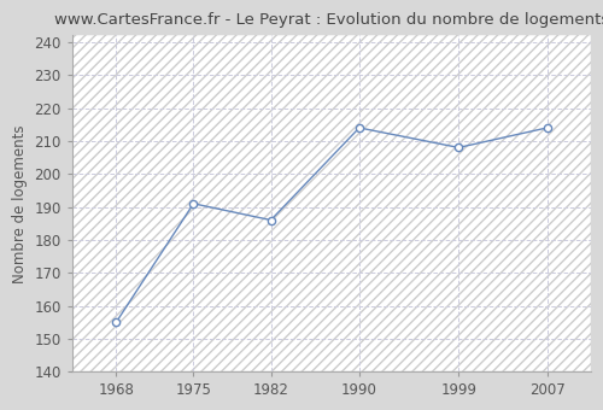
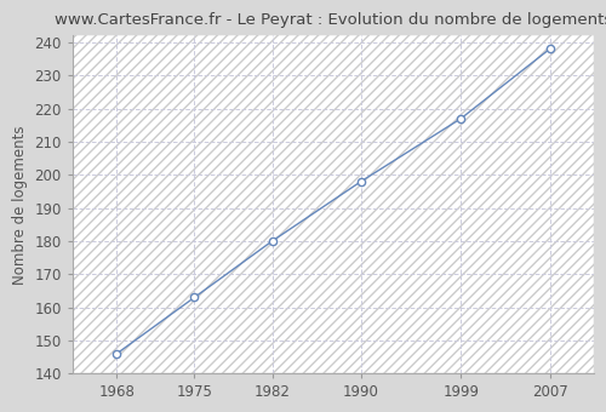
1968: 155 -> 146
1975: 191 -> 163
1982: 186 -> 180
1990: 214 -> 198
1999: 208 -> 217
2007: 214 -> 238
